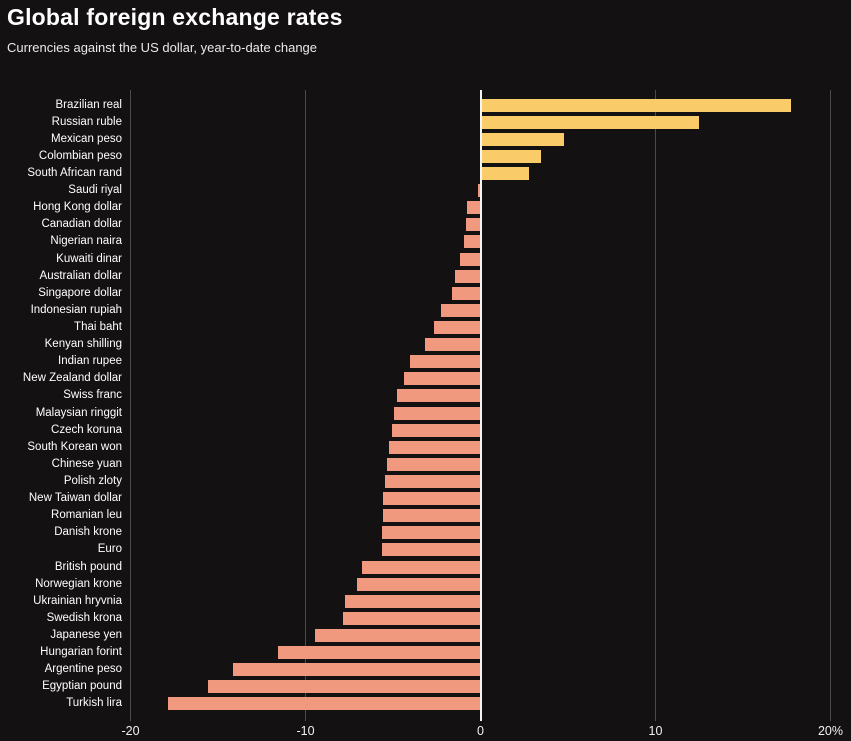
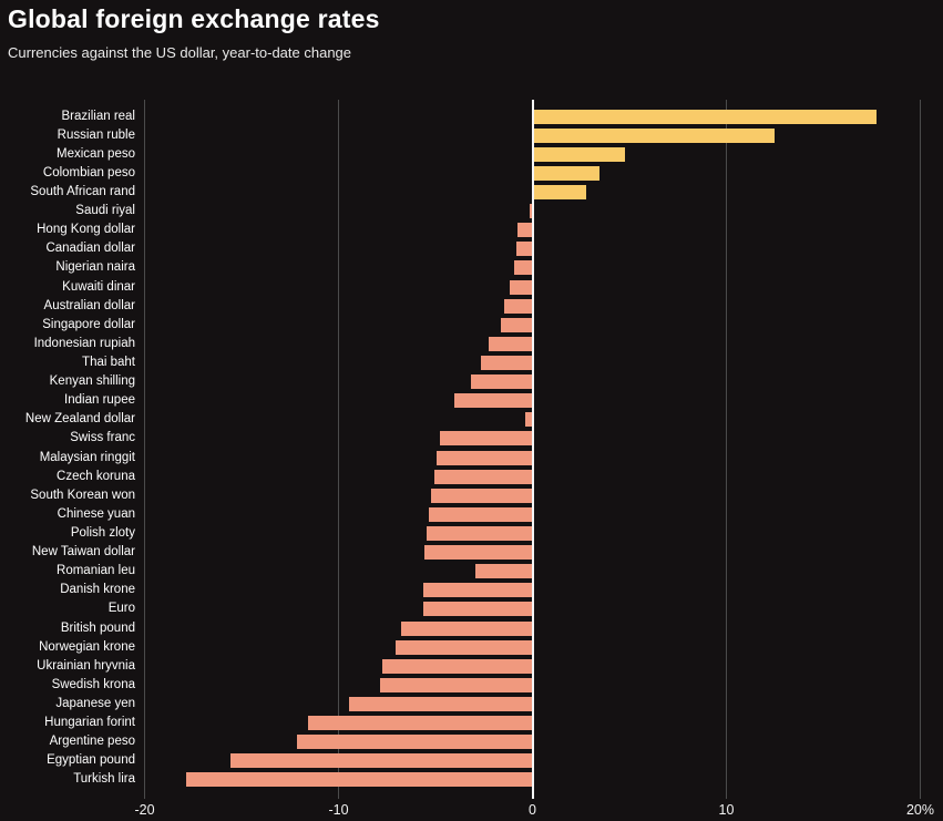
New Zealand dollar: -4.3% -> -0.3%
Romanian leu: -5.5% -> -2.9%
Argentine peso: -14.1% -> -12.1%
